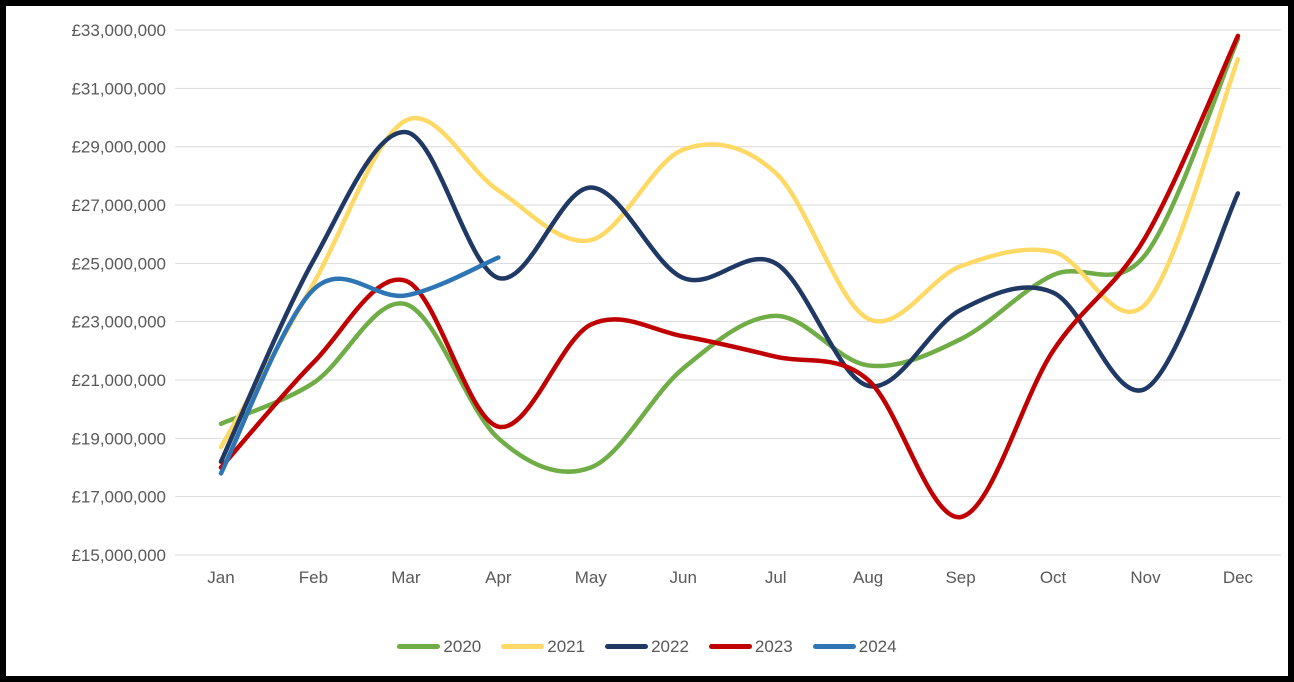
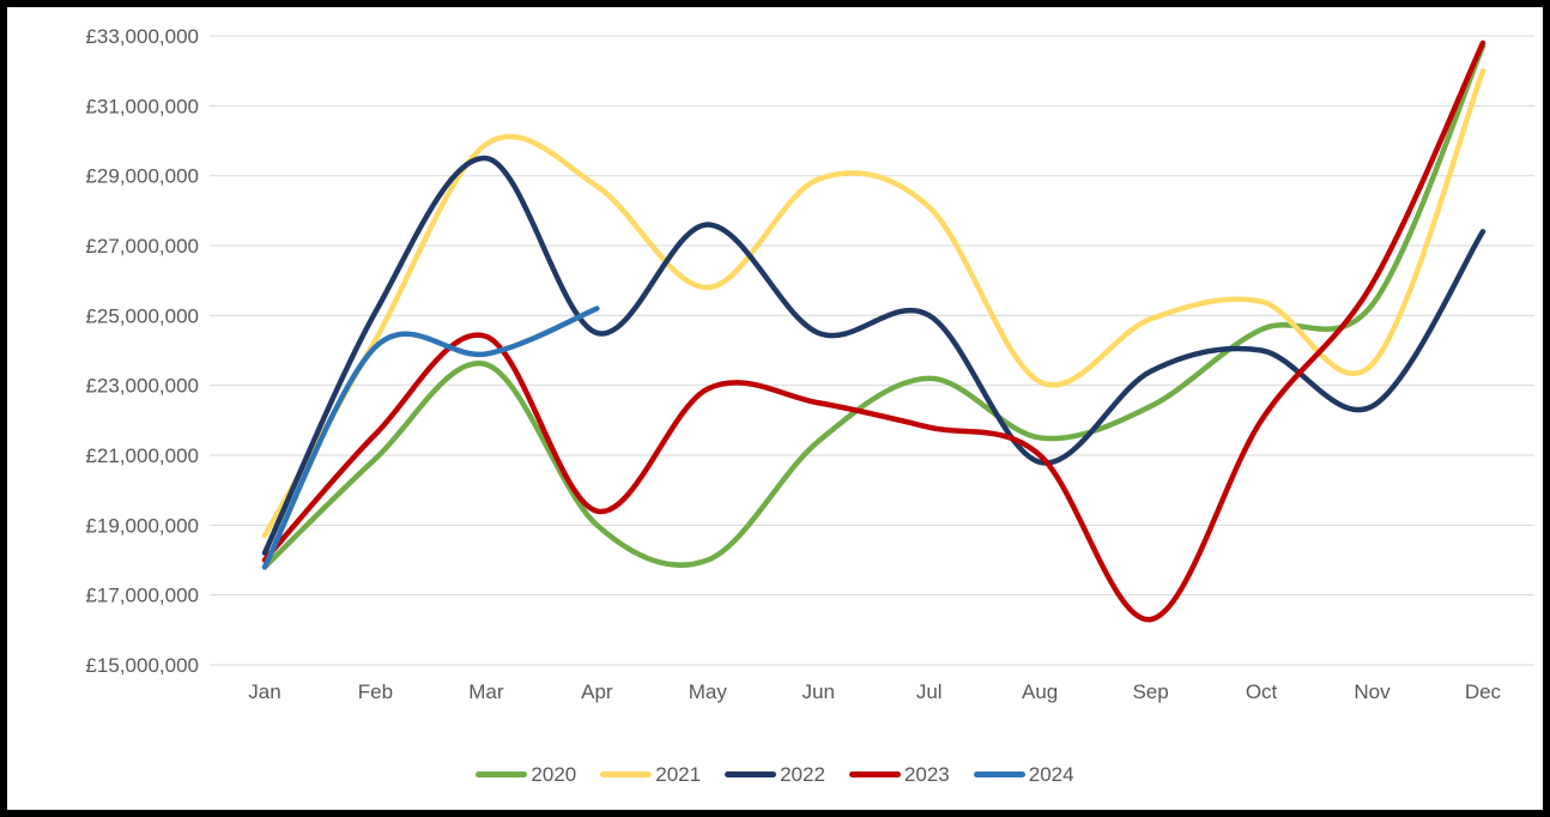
2020/Jan: £19500000 -> £17800000
2021/Apr: £27500000 -> £28700000
2022/Nov: £20700000 -> £22400000
